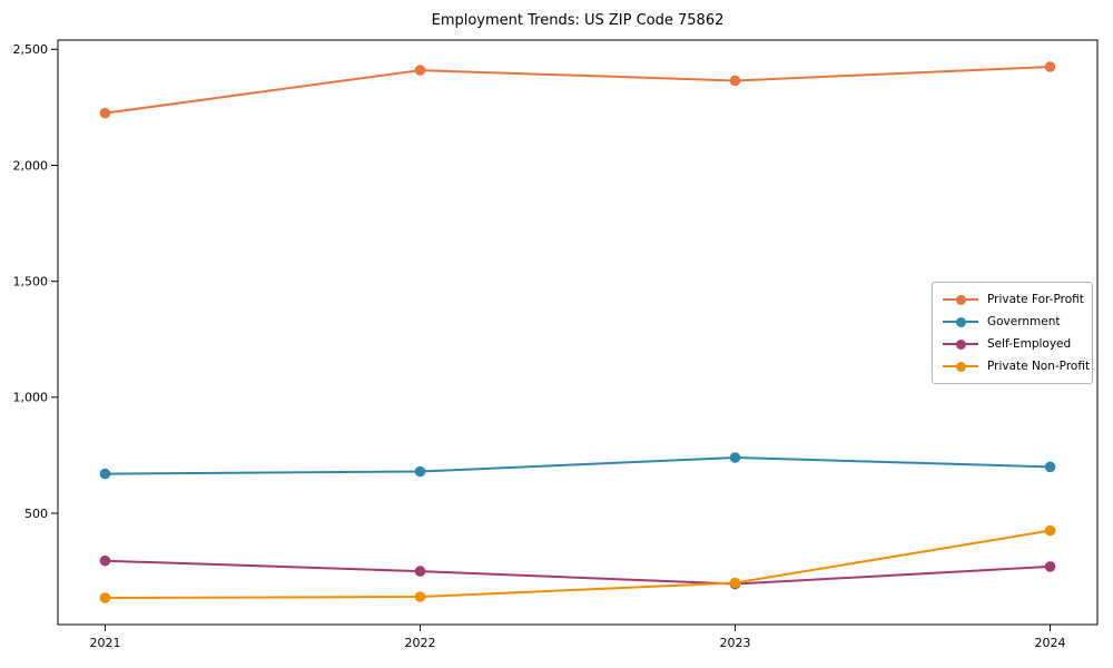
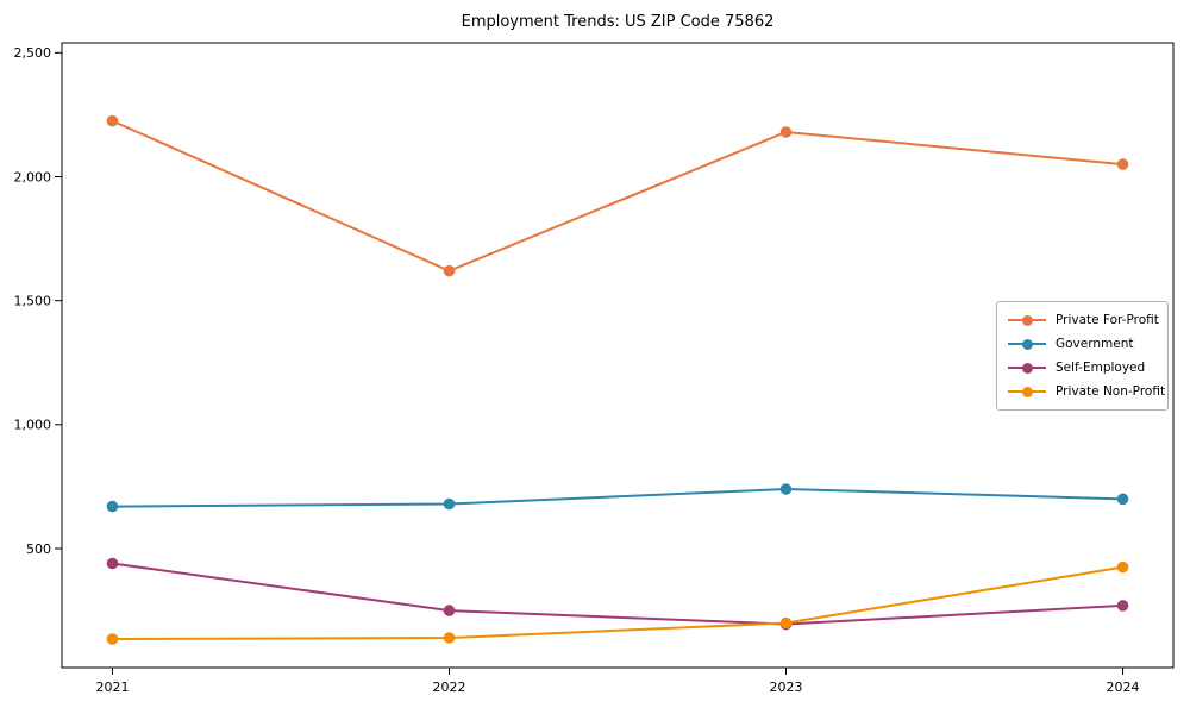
Self-Employed/2021: 300 -> 440
Private For-Profit/2022: 2410 -> 1620
Private For-Profit/2023: 2360 -> 2180
Private For-Profit/2024: 2420 -> 2050
